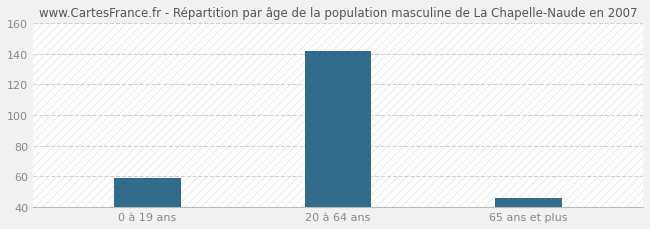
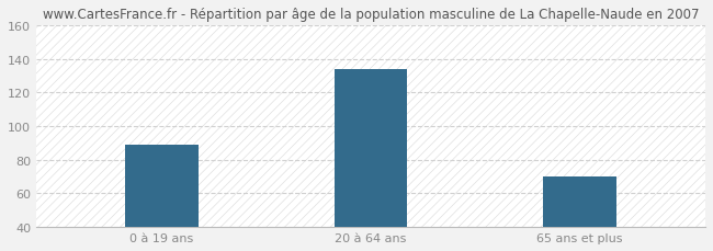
0 à 19 ans: 59 -> 89
20 à 64 ans: 142 -> 134
65 ans et plus: 46 -> 70
